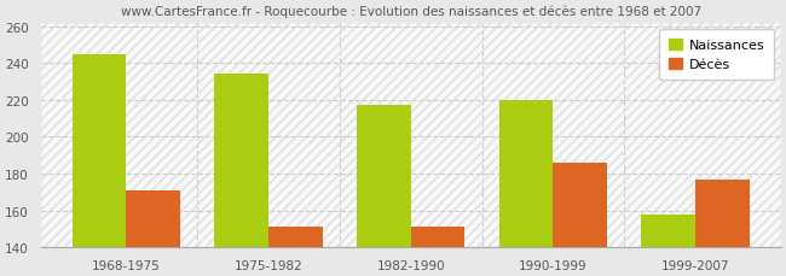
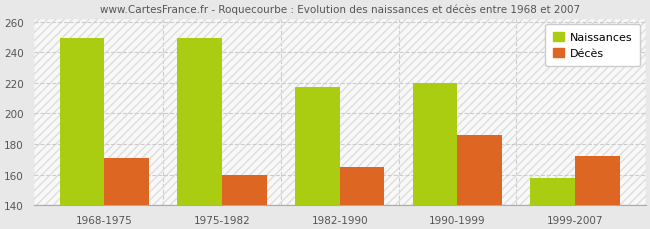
Naissances/1968-1975: 245 -> 249
Naissances/1975-1982: 234 -> 249
Décès/1975-1982: 151 -> 160
Décès/1982-1990: 151 -> 165
Décès/1999-2007: 177 -> 172
